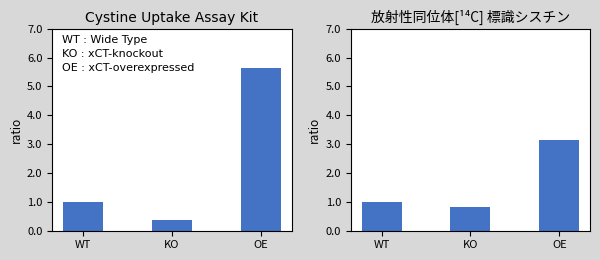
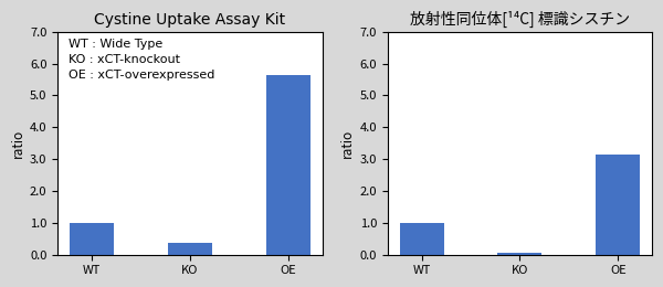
放射性同位体[¹⁴C] 標識シスチン/KO: 0.80 -> 0.07
